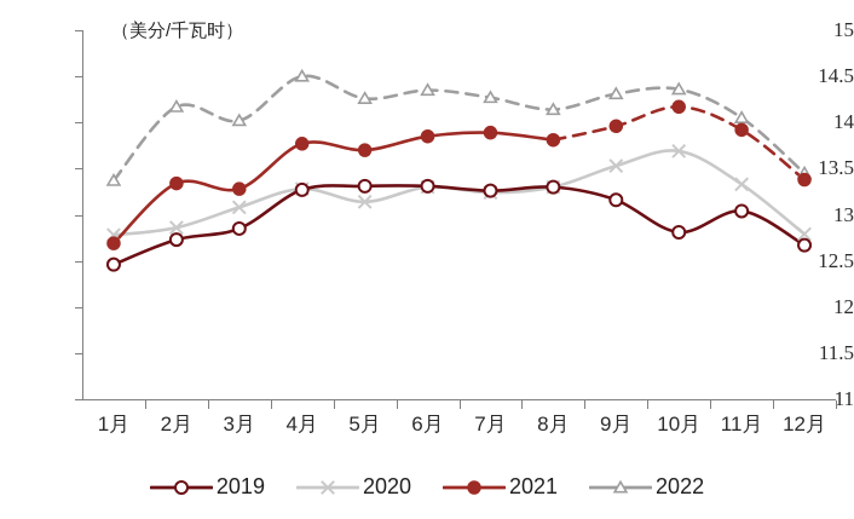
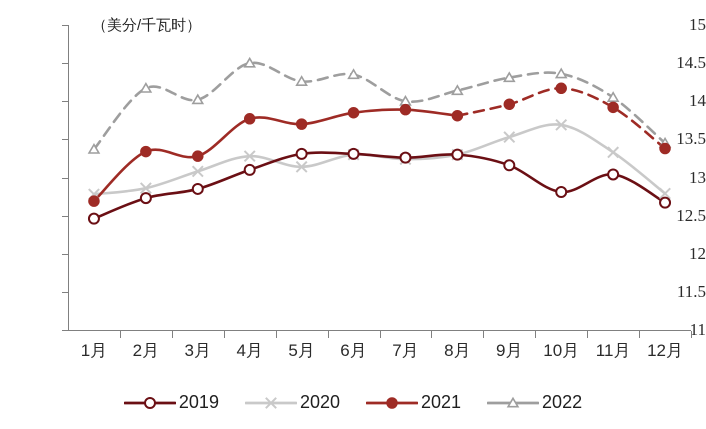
2019/4月: 13.3 -> 13.1
2022/7月: 14.3 -> 14.0
